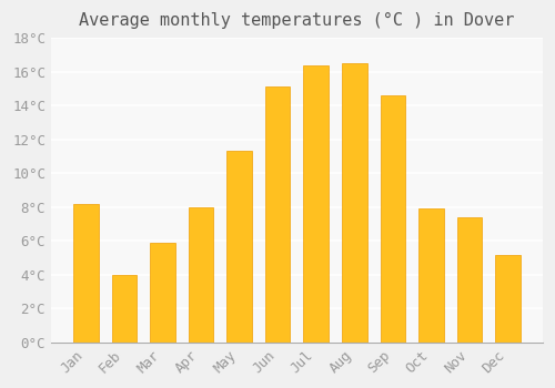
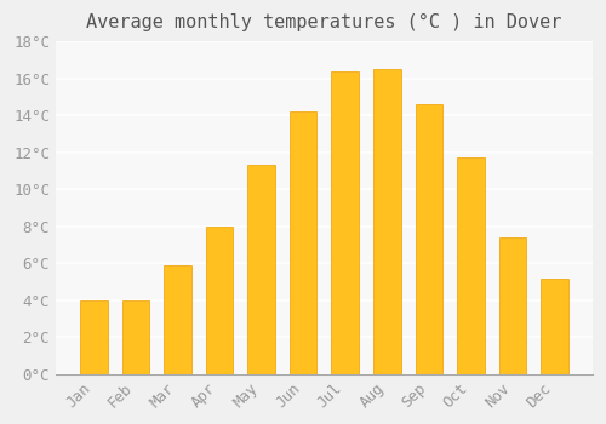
Jan: 8.2°C -> 4.0°C
Jun: 15.1°C -> 14.2°C
Oct: 7.9°C -> 11.7°C
